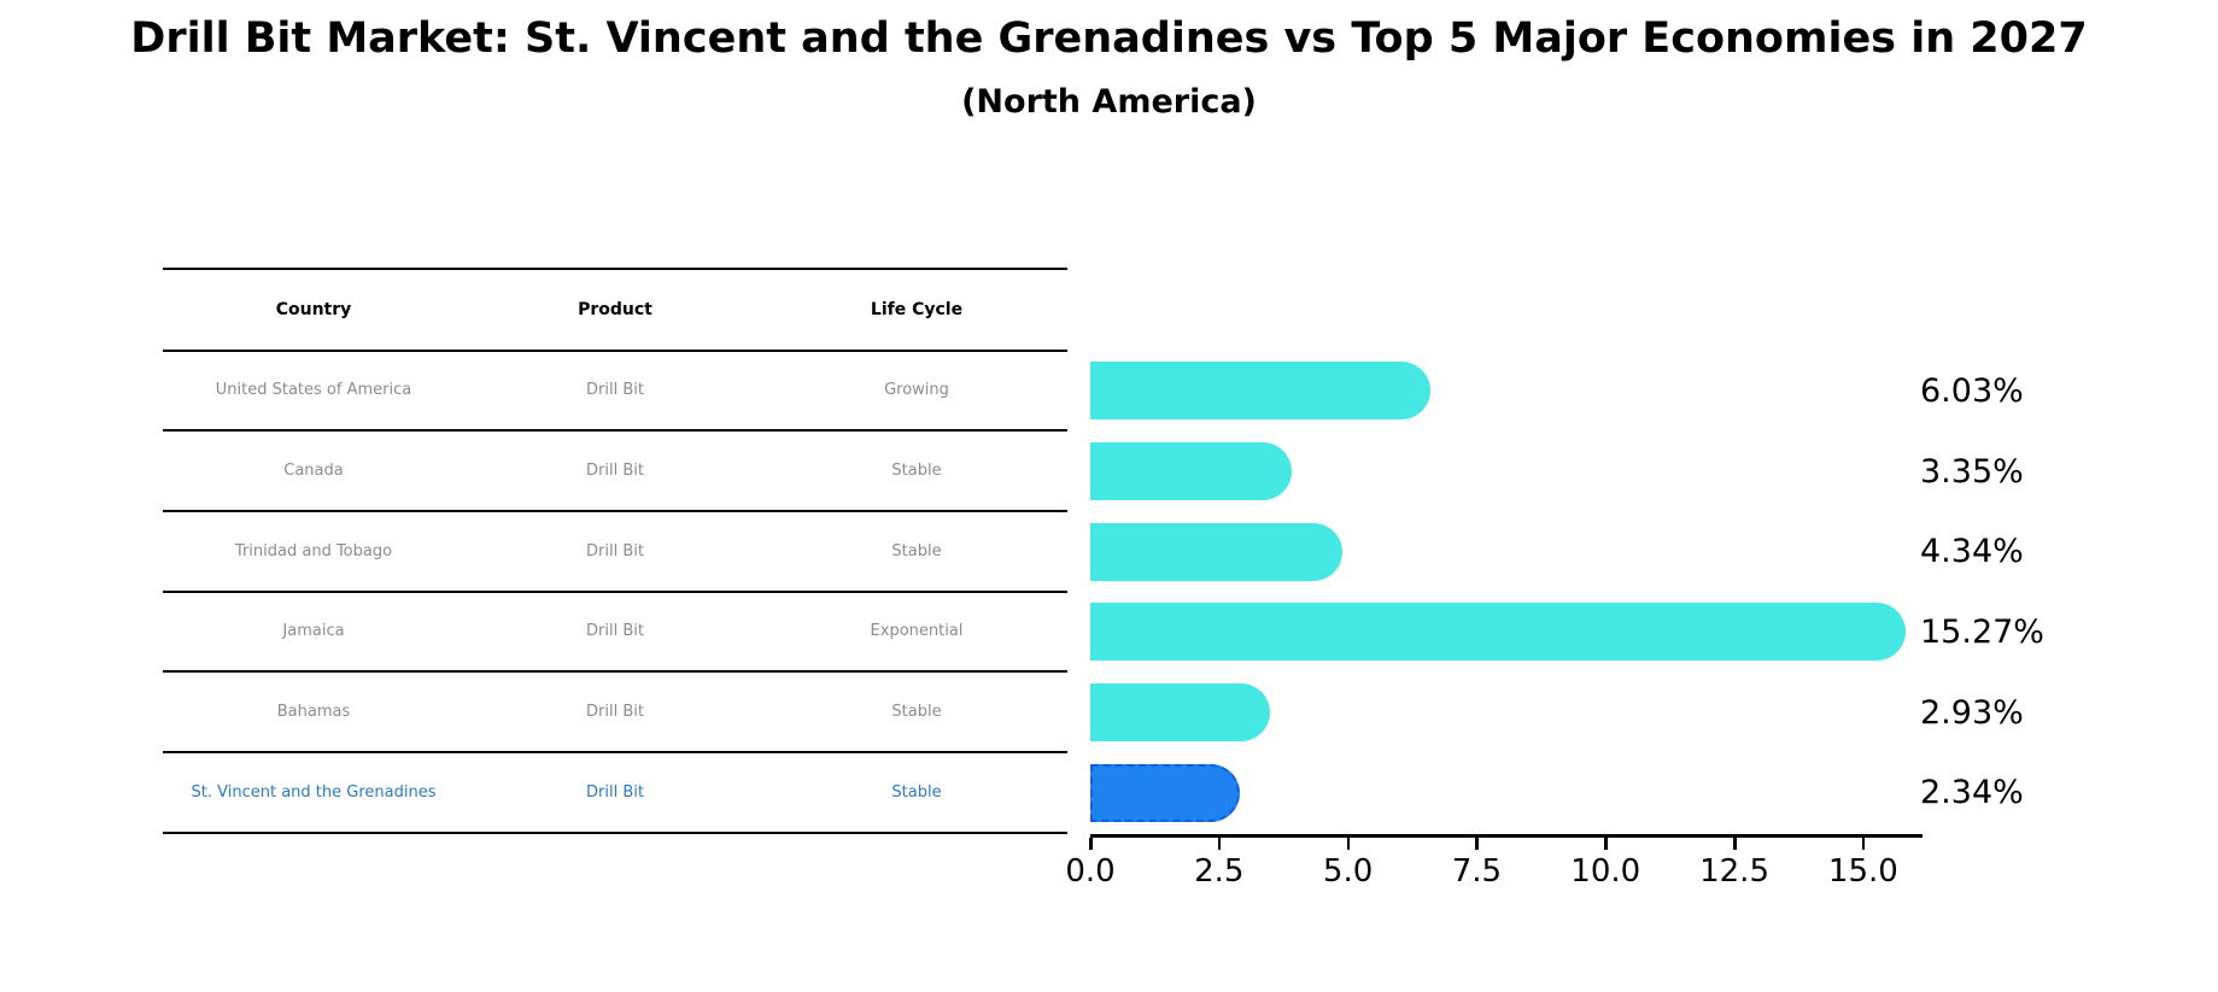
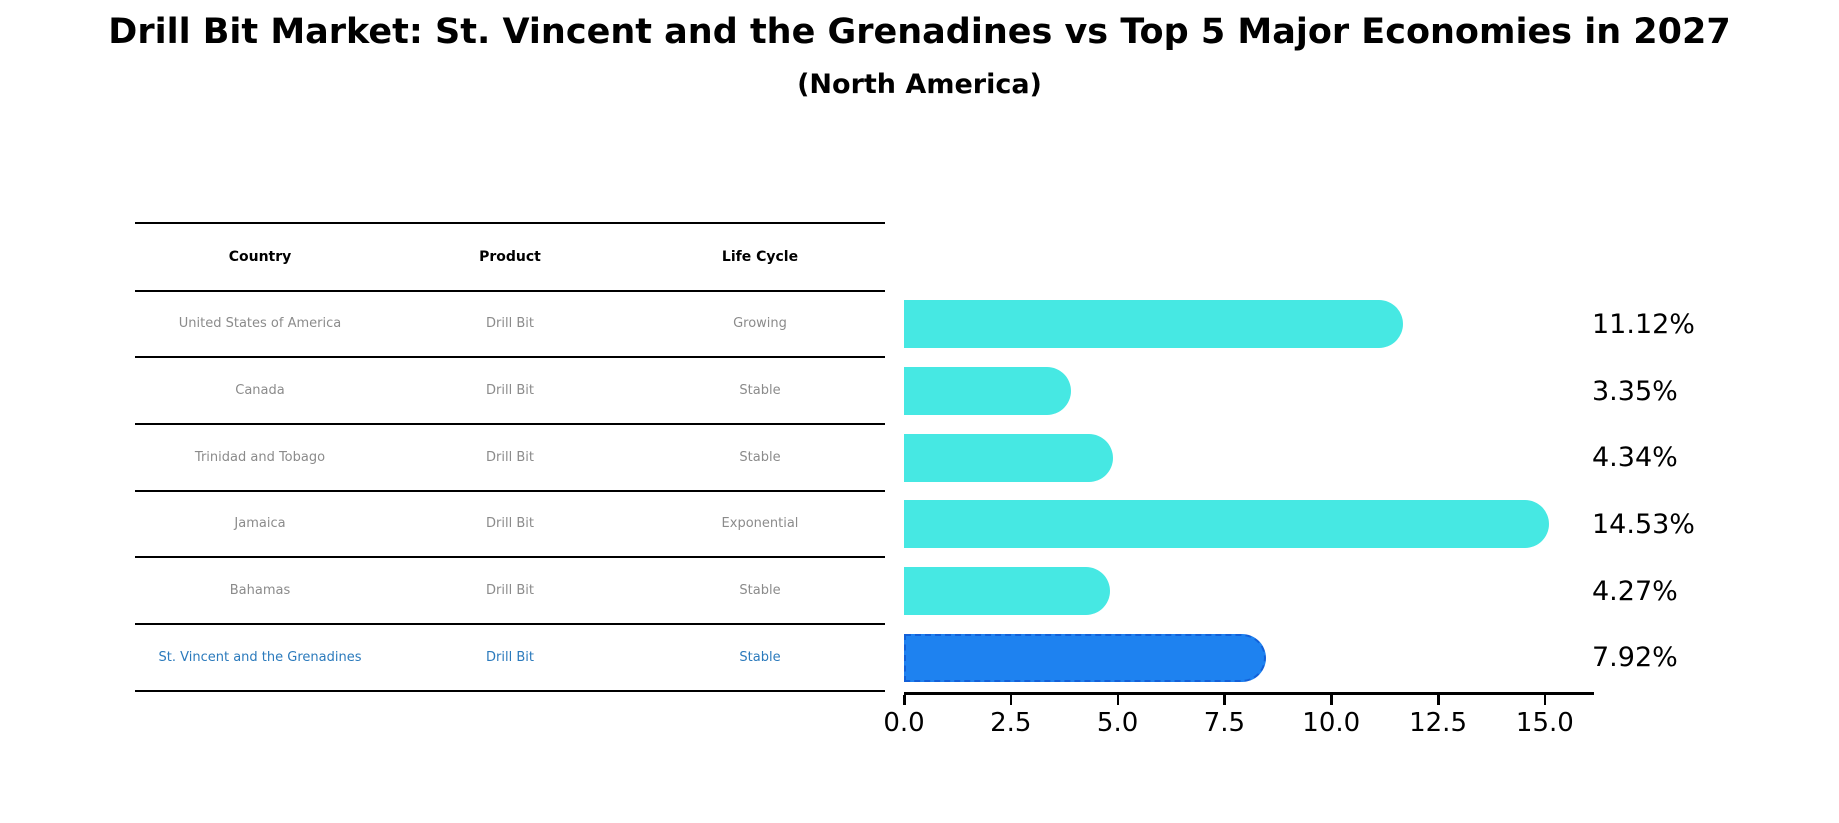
United States of America: 6.03% -> 11.12%
Jamaica: 15.27% -> 14.53%
Bahamas: 2.93% -> 4.27%
St. Vincent and the Grenadines: 2.34% -> 7.92%
